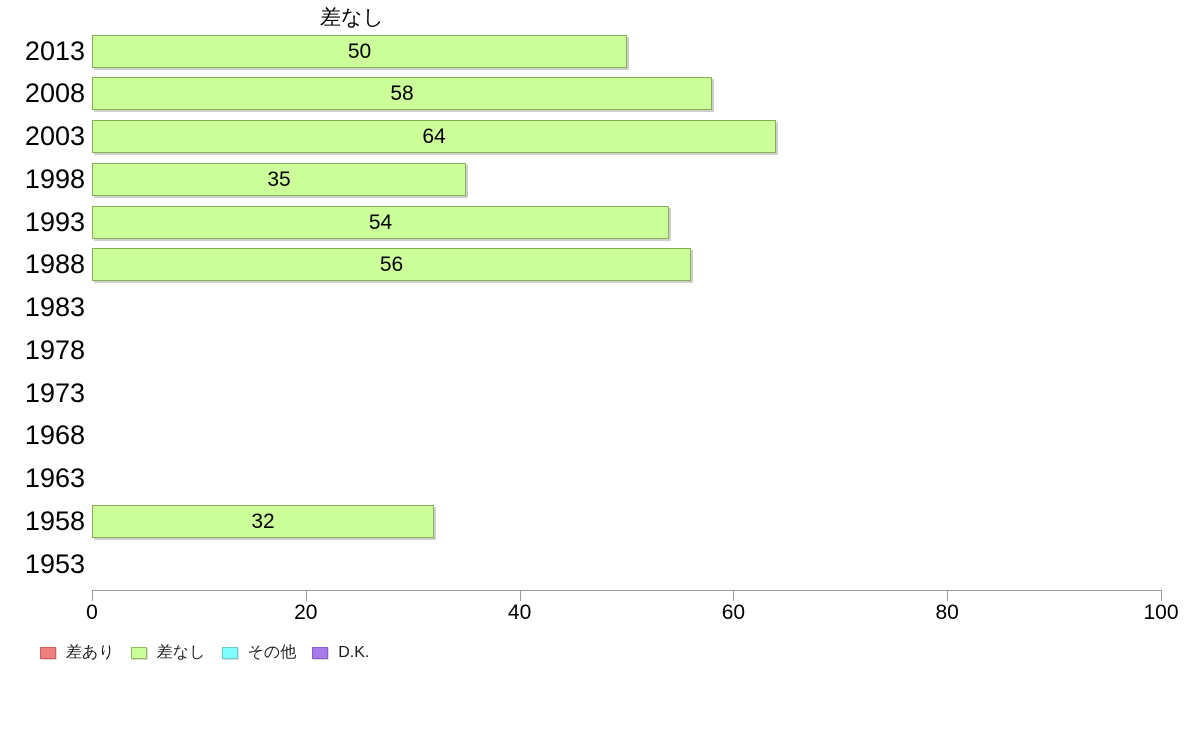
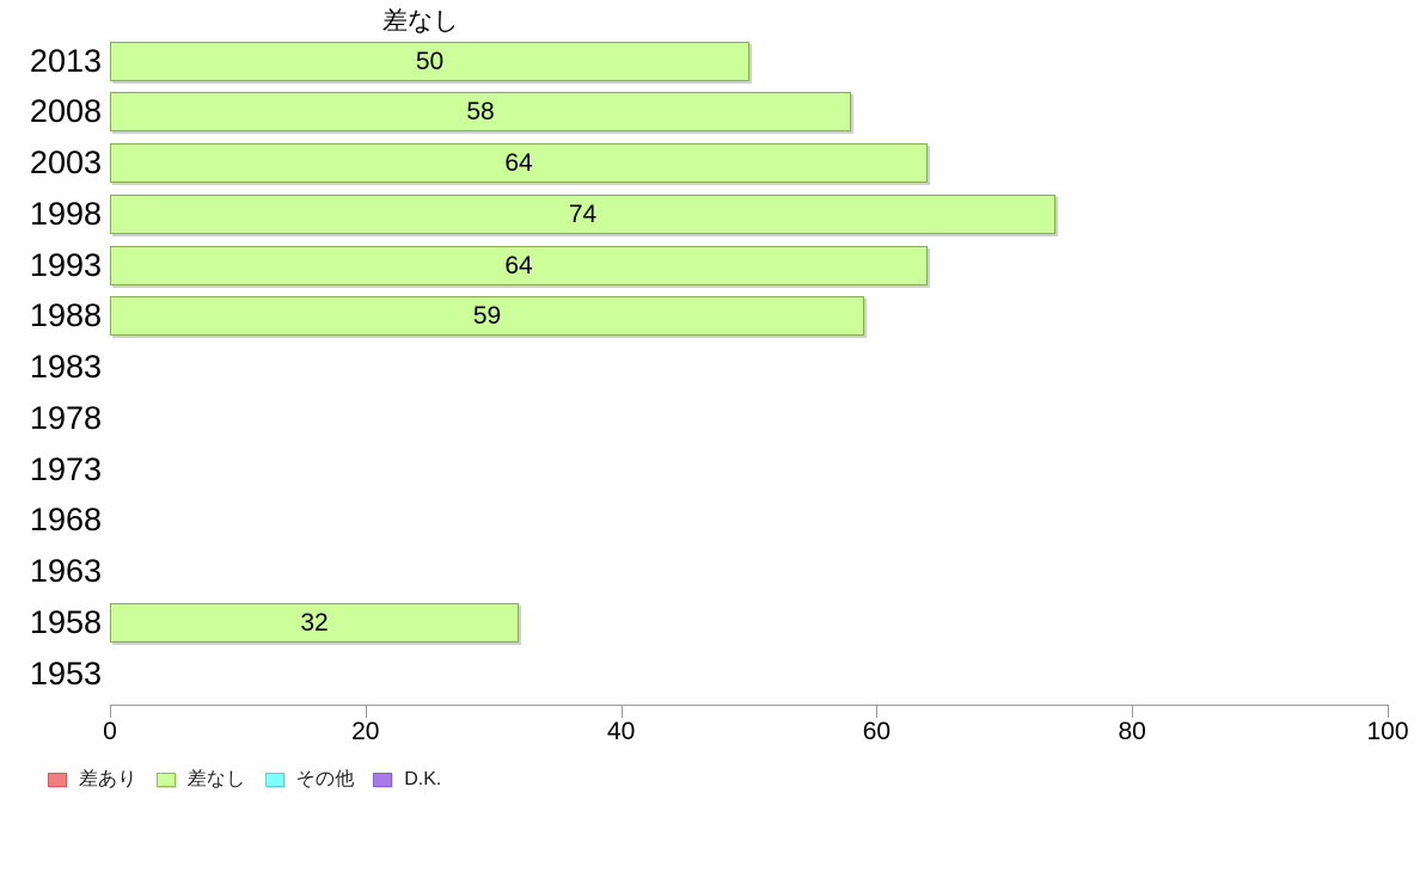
1998: 35 -> 74
1993: 54 -> 64
1988: 56 -> 59
